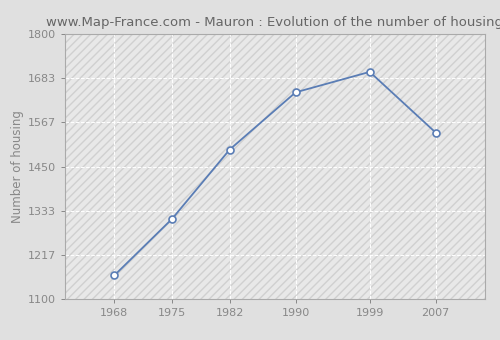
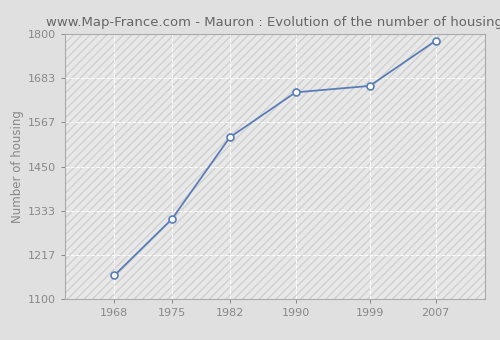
1982: 1495 -> 1527
1999: 1700 -> 1663
2007: 1540 -> 1782
